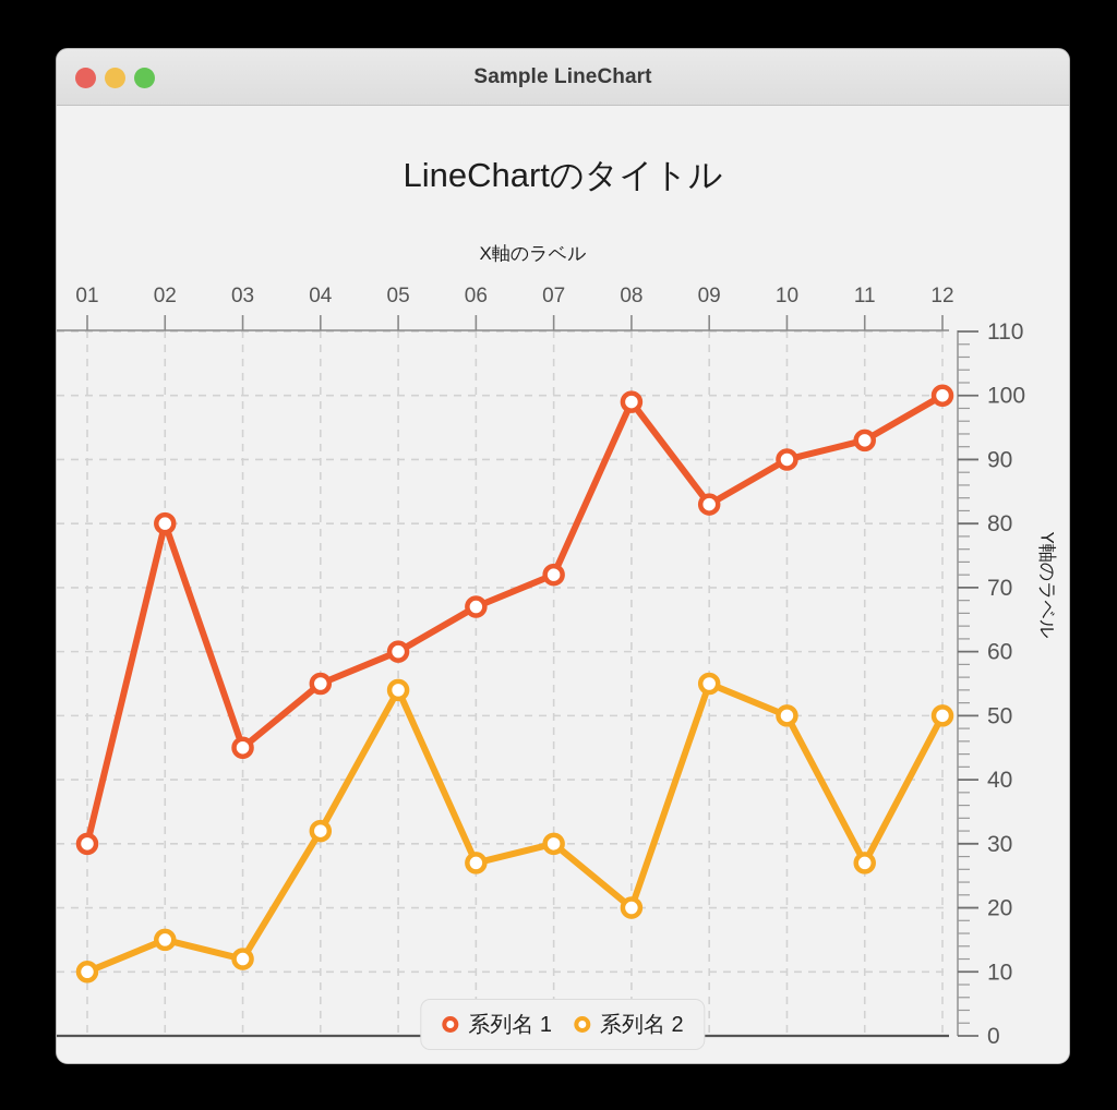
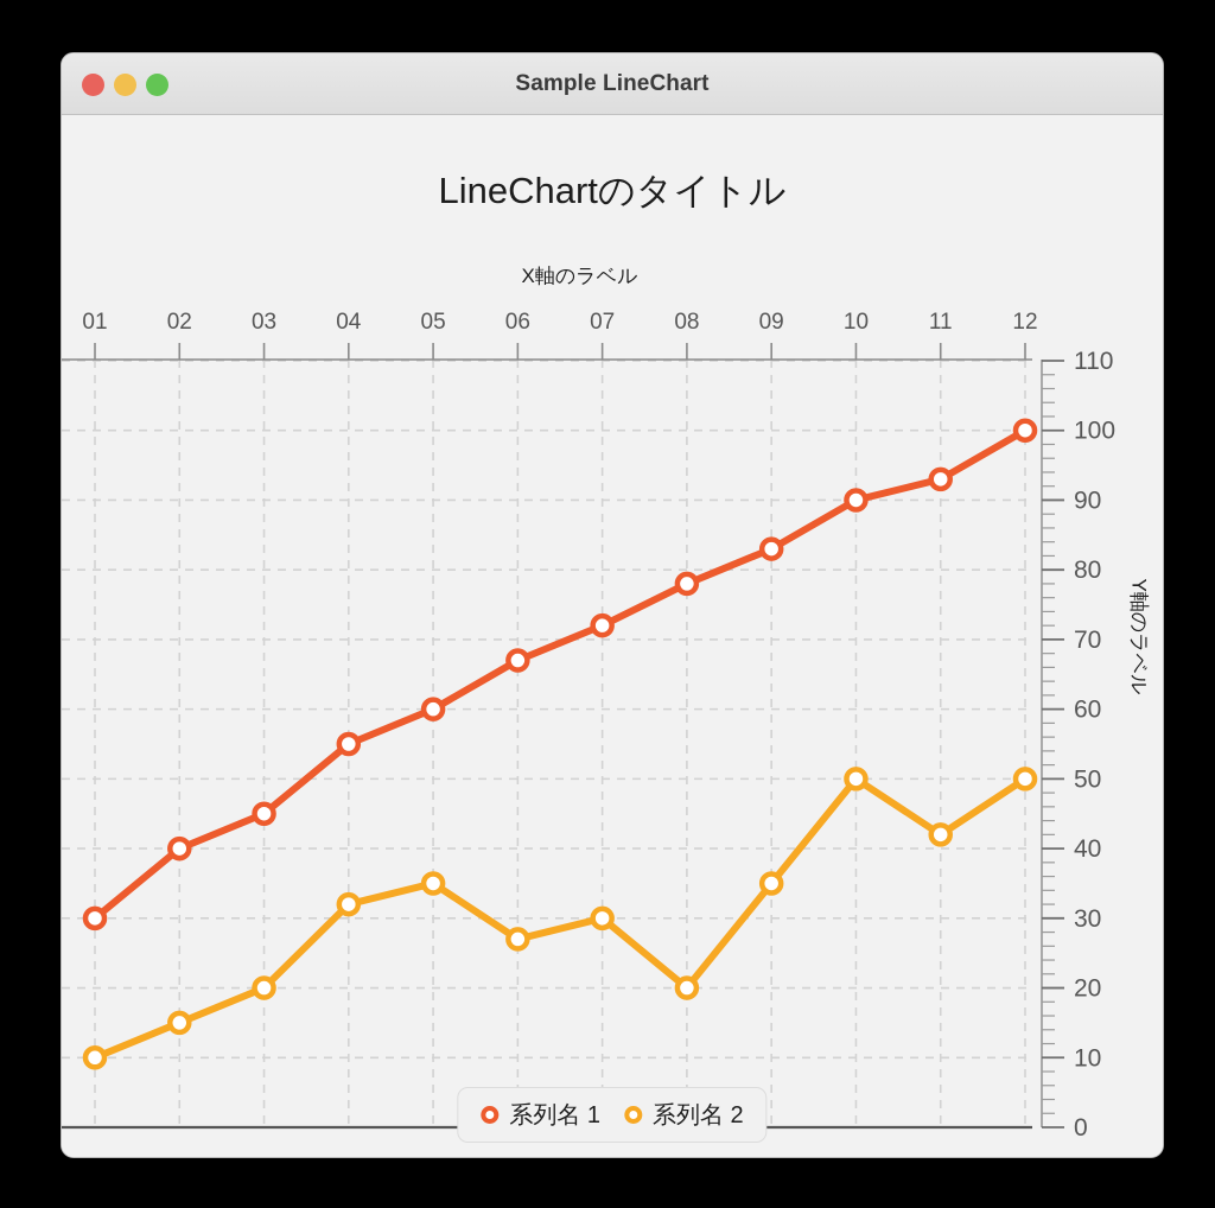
系列名 1/02: 80 -> 40
系列名 2/03: 12 -> 20
系列名 2/05: 54 -> 35
系列名 1/08: 99 -> 78
系列名 2/09: 55 -> 35
系列名 2/11: 27 -> 42
